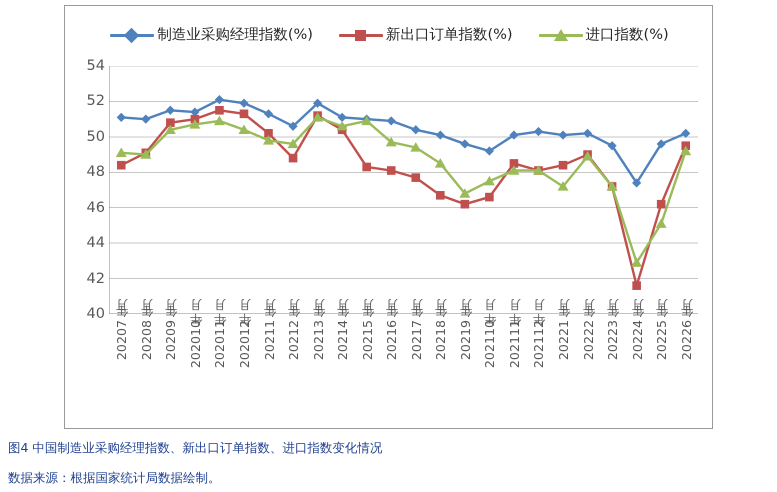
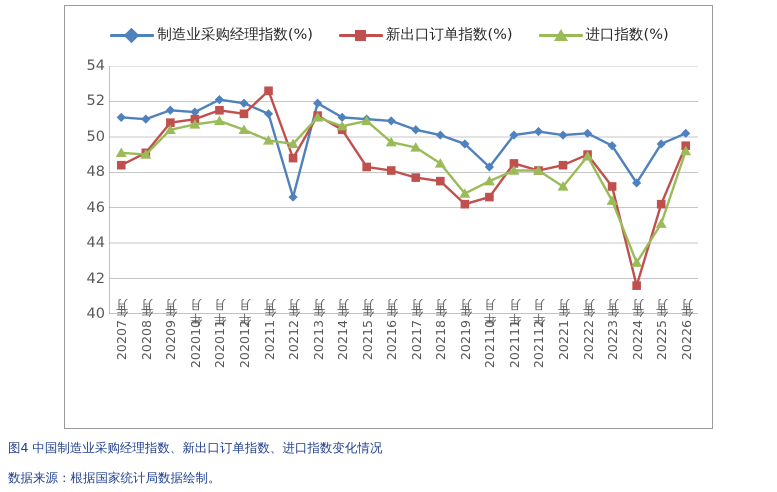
新出口订单指数(%)/2021年1月: 50.2 -> 52.6
制造业采购经理指数(%)/2021年2月: 50.6 -> 46.6
新出口订单指数(%)/2021年8月: 46.7 -> 47.5
制造业采购经理指数(%)/2021年10月: 49.2 -> 48.3
进口指数(%)/2022年3月: 47.2 -> 46.4
